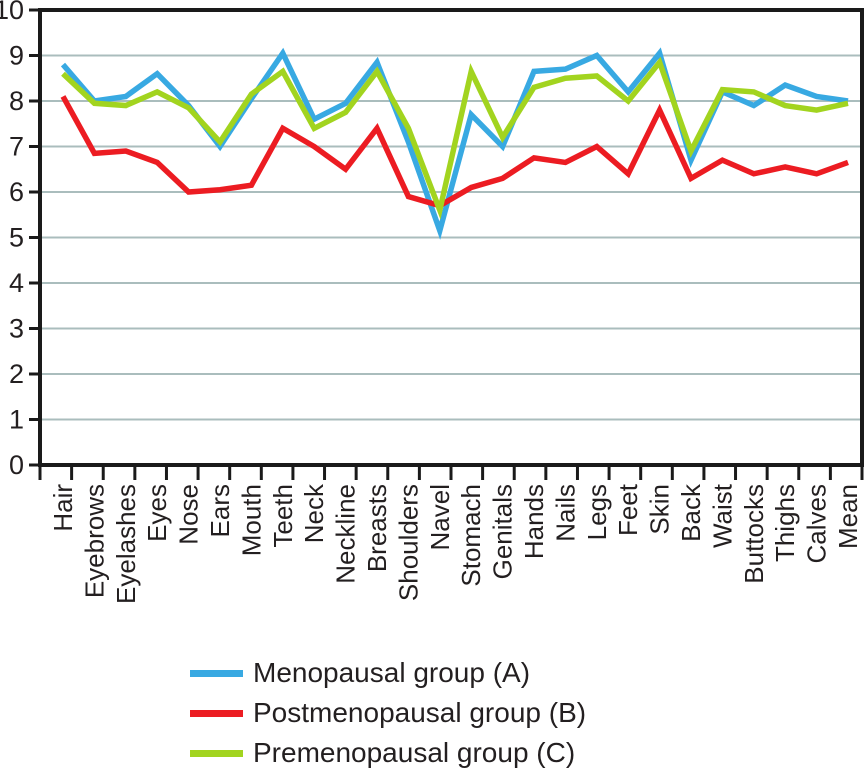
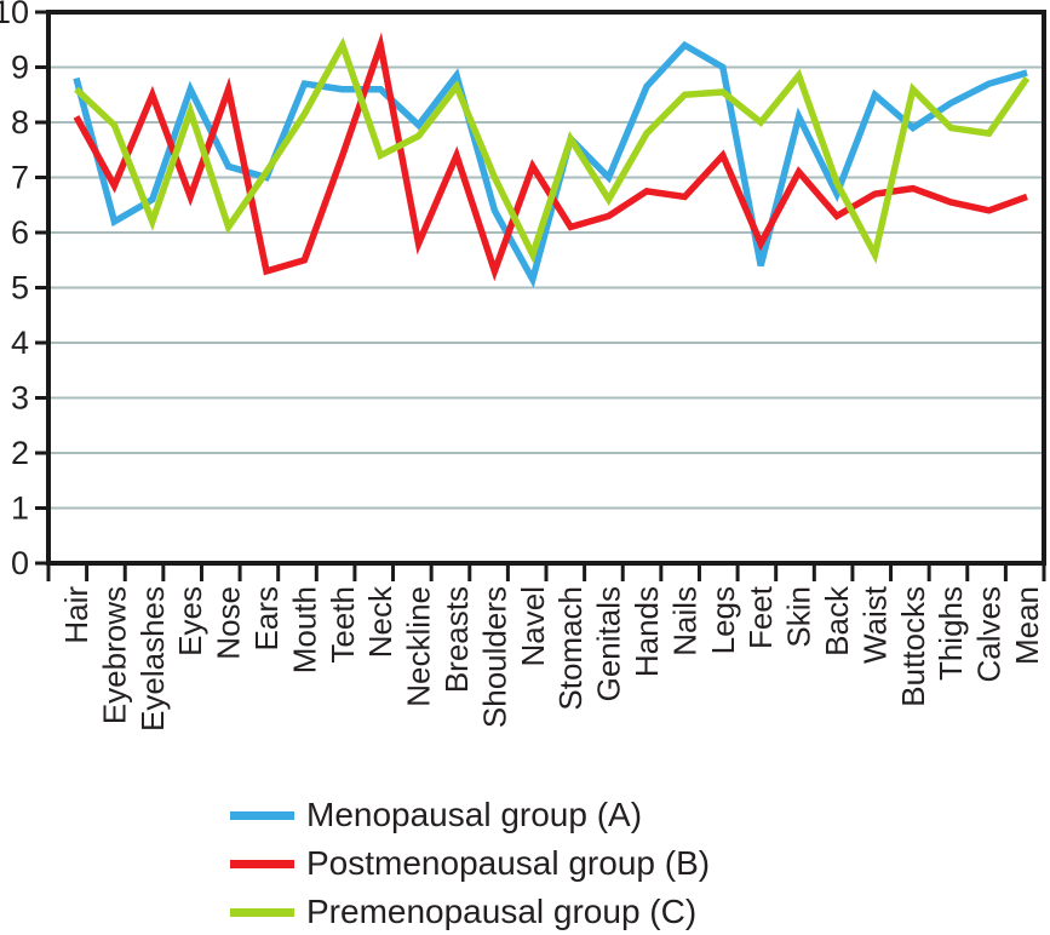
Menopausal group (A)/Eyebrows: 8.0 -> 6.2
Menopausal group (A)/Eyelashes: 8.1 -> 6.6
Postmenopausal group (B)/Eyelashes: 6.9 -> 8.5
Premenopausal group (C)/Eyelashes: 7.9 -> 6.2
Menopausal group (A)/Nose: 7.9 -> 7.2
Postmenopausal group (B)/Nose: 6.0 -> 8.6
Premenopausal group (C)/Nose: 7.8 -> 6.1
Postmenopausal group (B)/Ears: 6.0 -> 5.3
Menopausal group (A)/Mouth: 8.1 -> 8.7
Postmenopausal group (B)/Mouth: 6.2 -> 5.5
Menopausal group (A)/Teeth: 9.1 -> 8.6
Premenopausal group (C)/Teeth: 8.7 -> 9.4
Menopausal group (A)/Neck: 7.6 -> 8.6
Postmenopausal group (B)/Neck: 7.0 -> 9.4
Postmenopausal group (B)/Neckline: 6.5 -> 5.8
Menopausal group (A)/Shoulders: 7.1 -> 6.4
Postmenopausal group (B)/Shoulders: 5.9 -> 5.3
Premenopausal group (C)/Shoulders: 7.4 -> 7.0
Postmenopausal group (B)/Navel: 5.7 -> 7.2
Premenopausal group (C)/Stomach: 8.7 -> 7.7
Premenopausal group (C)/Genitals: 7.2 -> 6.6
Premenopausal group (C)/Hands: 8.3 -> 7.8
Menopausal group (A)/Nails: 8.7 -> 9.4
Postmenopausal group (B)/Legs: 7.0 -> 7.4
Menopausal group (A)/Feet: 8.2 -> 5.4
Postmenopausal group (B)/Feet: 6.4 -> 5.8
Menopausal group (A)/Skin: 9.1 -> 8.1
Postmenopausal group (B)/Skin: 7.8 -> 7.1
Menopausal group (A)/Waist: 8.2 -> 8.5
Premenopausal group (C)/Waist: 8.2 -> 5.6
Postmenopausal group (B)/Buttocks: 6.4 -> 6.8
Premenopausal group (C)/Buttocks: 8.2 -> 8.6
Menopausal group (A)/Calves: 8.1 -> 8.7
Menopausal group (A)/Mean: 8.0 -> 8.9
Premenopausal group (C)/Mean: 8.0 -> 8.8
